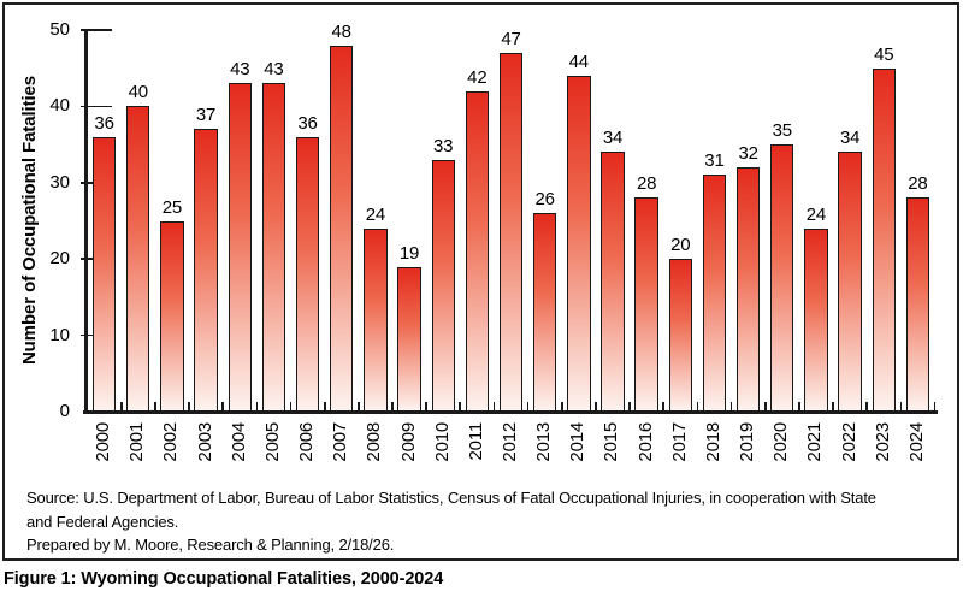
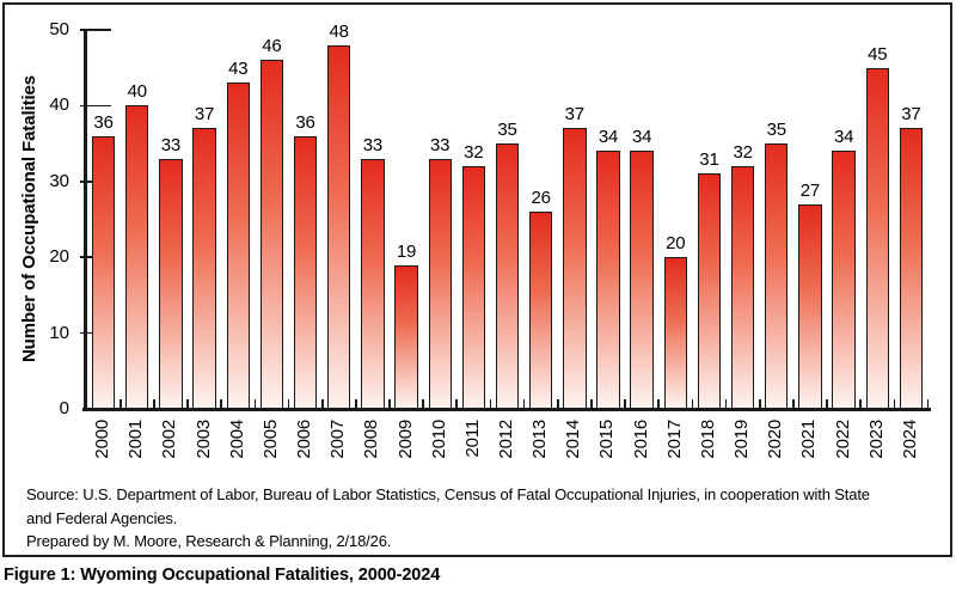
2002: 25 -> 33
2005: 43 -> 46
2008: 24 -> 33
2011: 42 -> 32
2012: 47 -> 35
2014: 44 -> 37
2016: 28 -> 34
2021: 24 -> 27
2024: 28 -> 37
